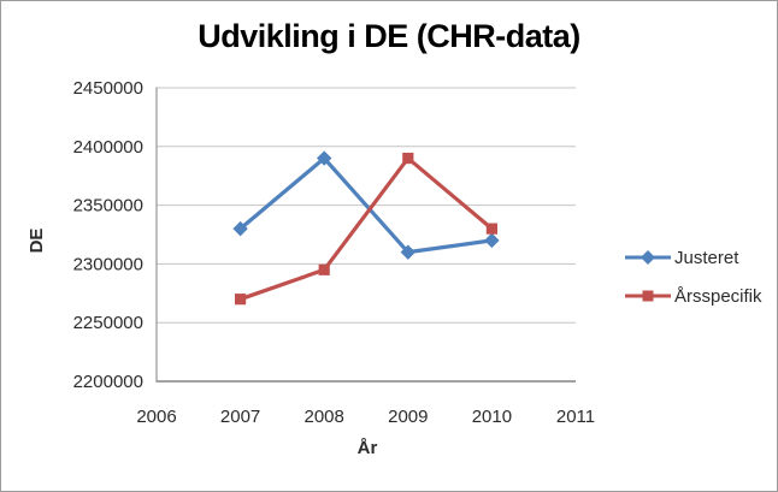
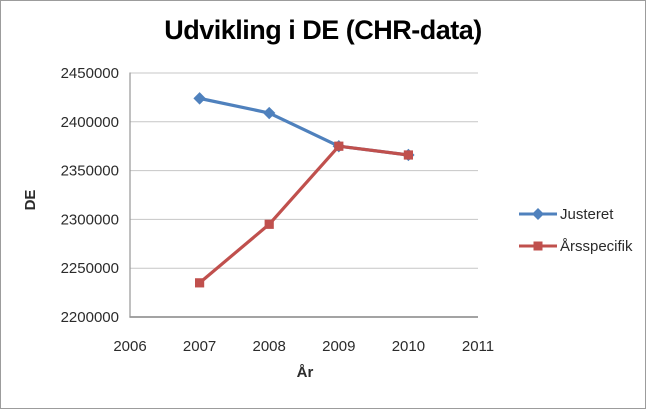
Justeret/2007: 2330000 -> 2420000
Årsspecifik/2007: 2270000 -> 2240000
Justeret/2008: 2390000 -> 2410000
Justeret/2009: 2310000 -> 2380000
Årsspecifik/2009: 2390000 -> 2380000
Justeret/2010: 2320000 -> 2370000
Årsspecifik/2010: 2330000 -> 2370000
